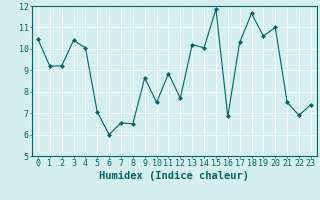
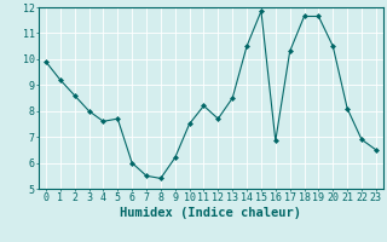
0: 10.45 -> 9.90
2: 9.20 -> 8.60
3: 10.40 -> 8.00
4: 10.05 -> 7.60
5: 7.05 -> 7.70
7: 6.55 -> 5.50
8: 6.50 -> 5.40
9: 8.65 -> 6.20
11: 8.85 -> 8.20
13: 10.20 -> 8.50
14: 10.05 -> 10.50
19: 10.60 -> 11.65
20: 11.00 -> 10.50
21: 7.50 -> 8.10
23: 7.40 -> 6.50
